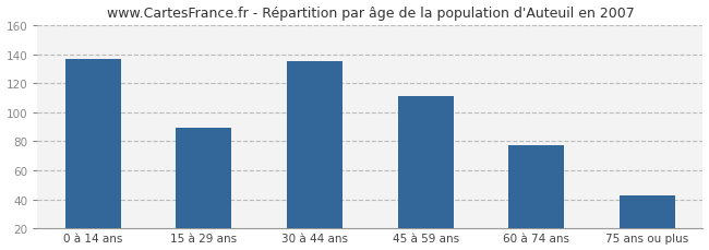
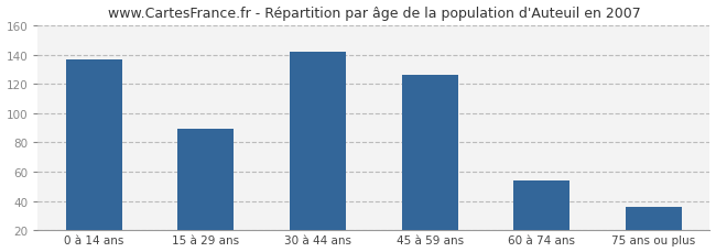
30 à 44 ans: 135 -> 142
45 à 59 ans: 111 -> 126
60 à 74 ans: 77 -> 54
75 ans ou plus: 43 -> 36
